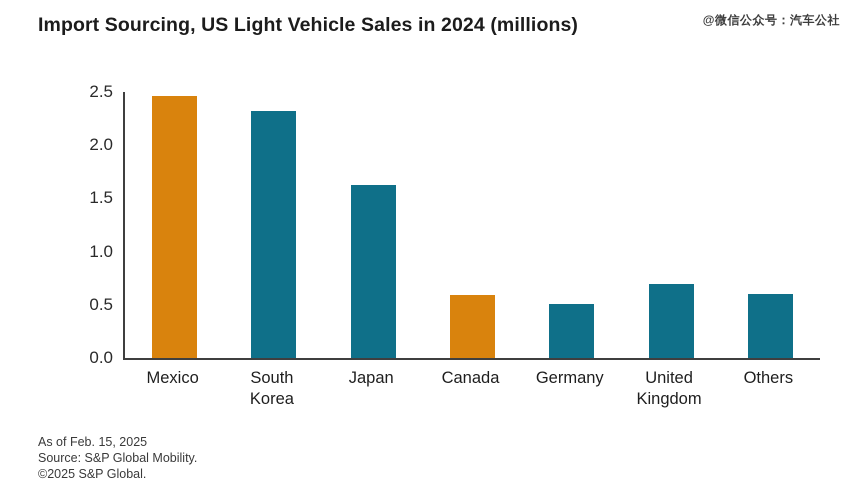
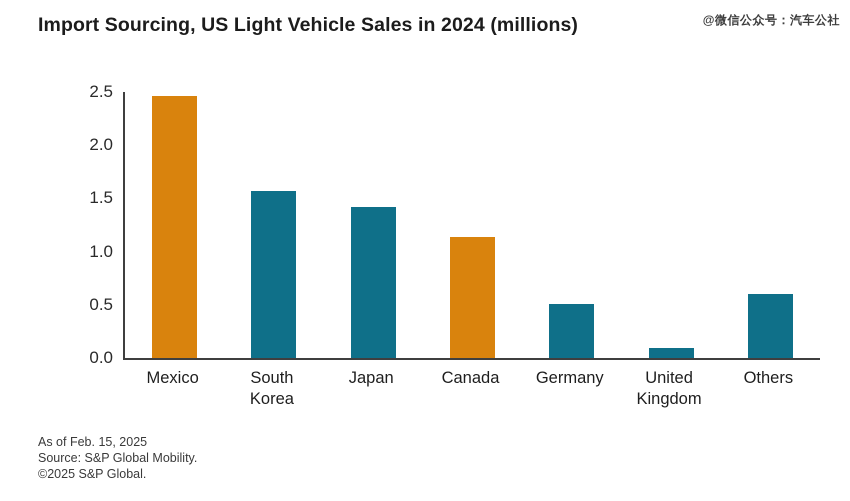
South Korea: 2.32 -> 1.57
Japan: 1.63 -> 1.42
Canada: 0.59 -> 1.14
United Kingdom: 0.70 -> 0.09
